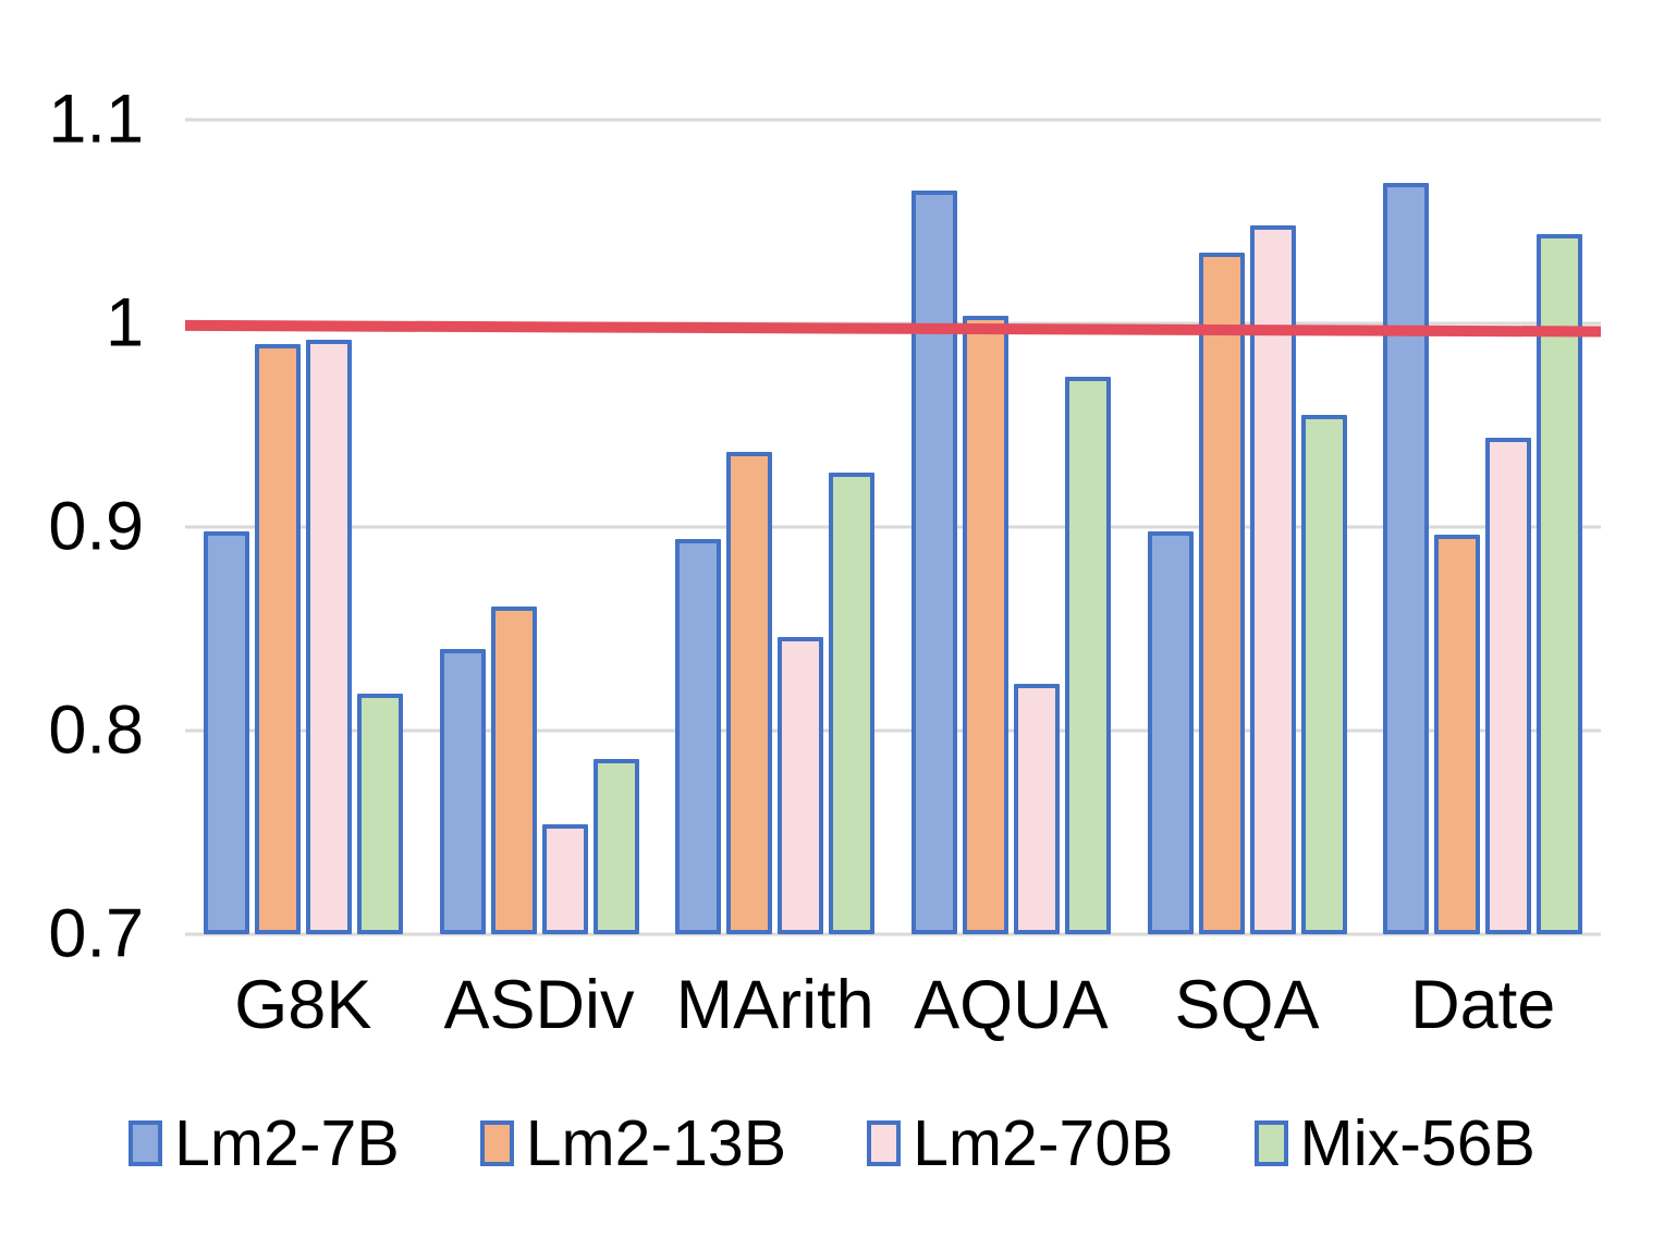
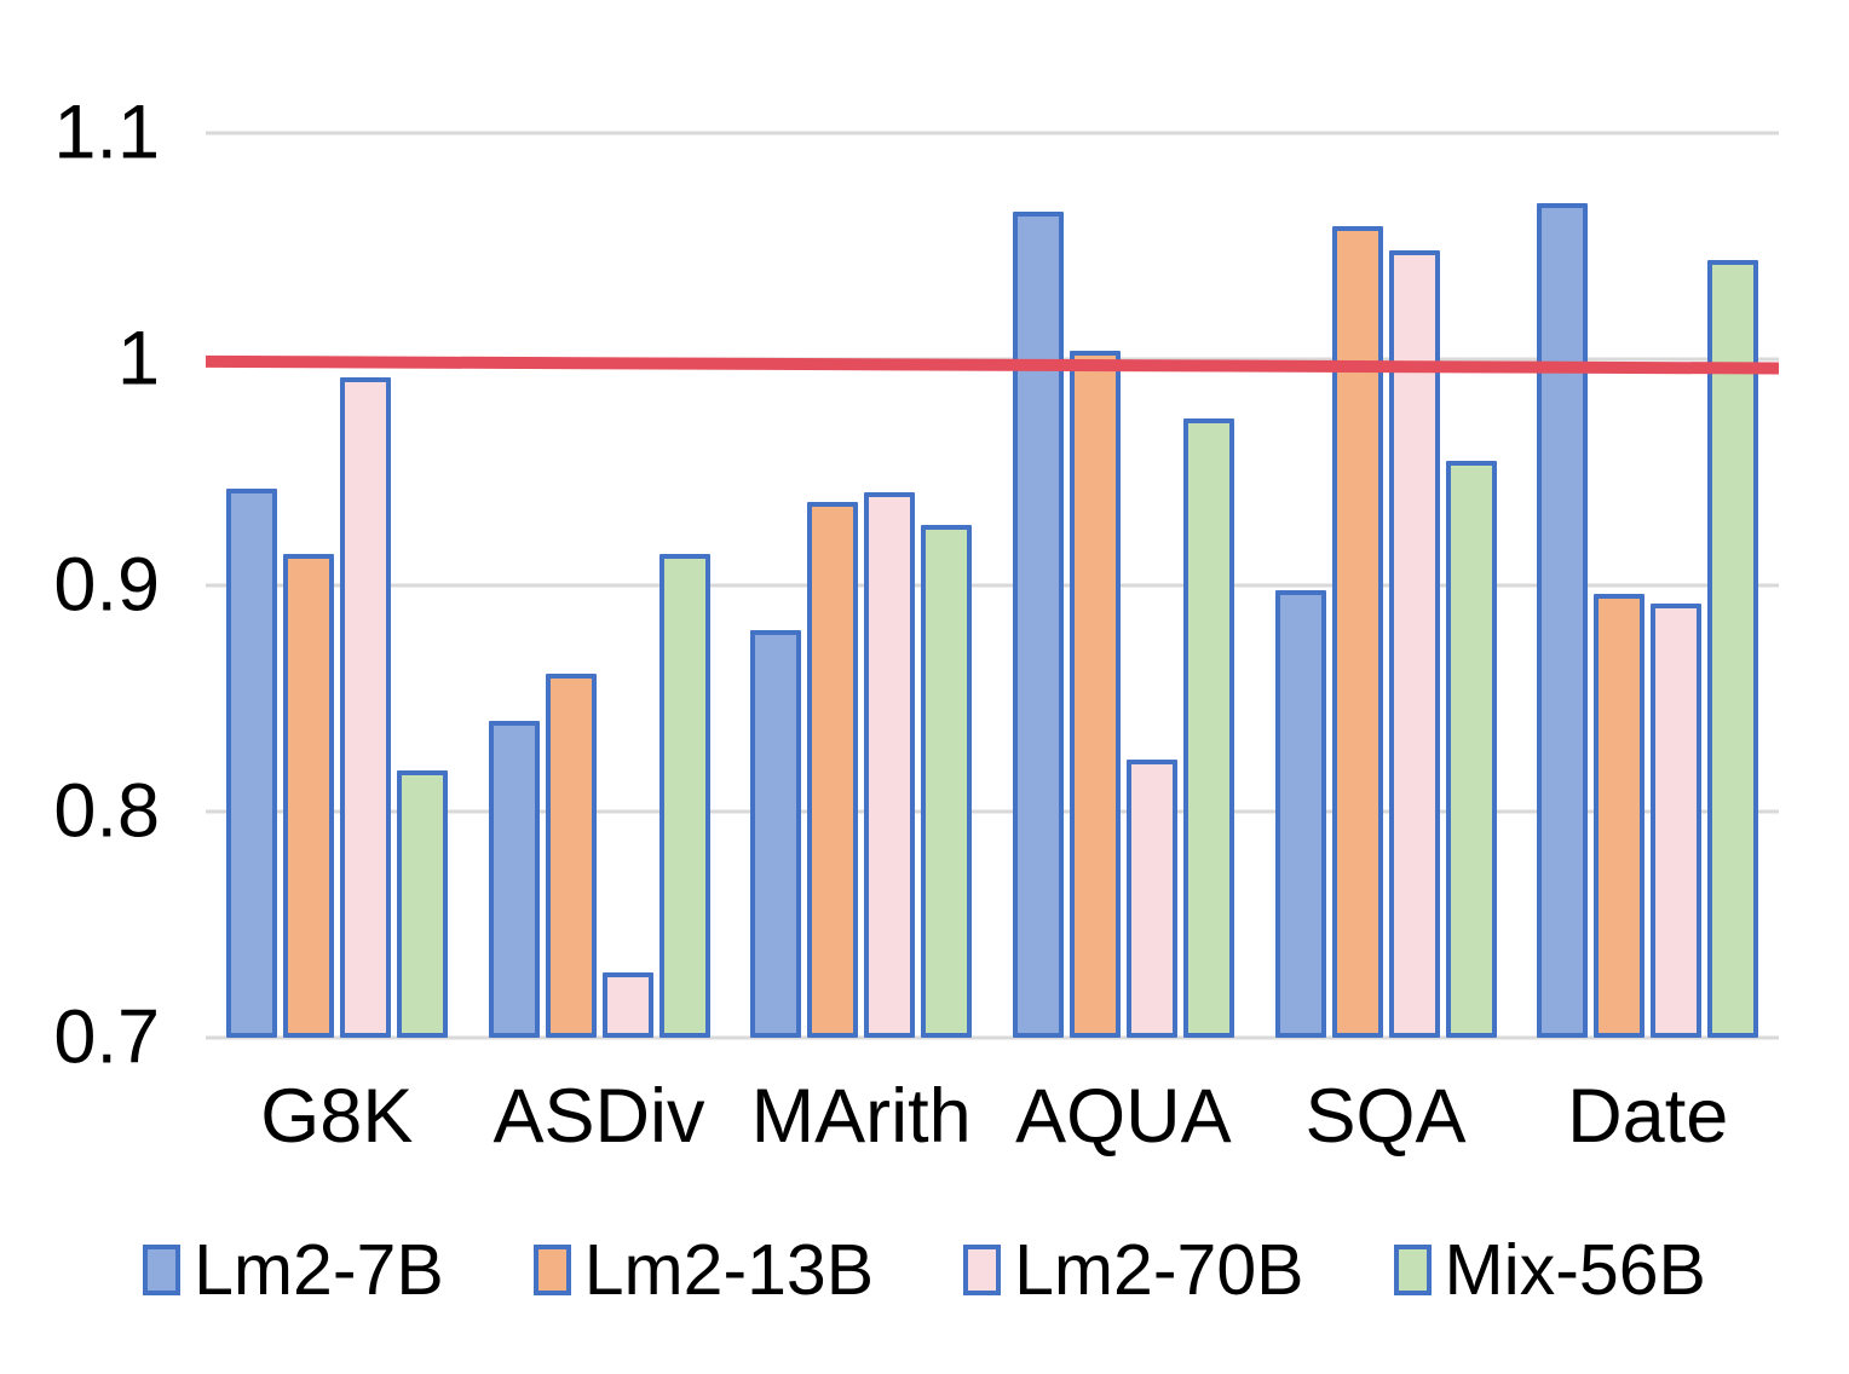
Lm2-7B/G8K: 0.898 -> 0.943
Lm2-13B/G8K: 0.990 -> 0.914
Lm2-70B/ASDiv: 0.754 -> 0.729
Mix-56B/ASDiv: 0.786 -> 0.914
Lm2-7B/MArith: 0.894 -> 0.880
Lm2-70B/MArith: 0.846 -> 0.941
Lm2-13B/SQA: 1.035 -> 1.059
Lm2-70B/Date: 0.944 -> 0.892
